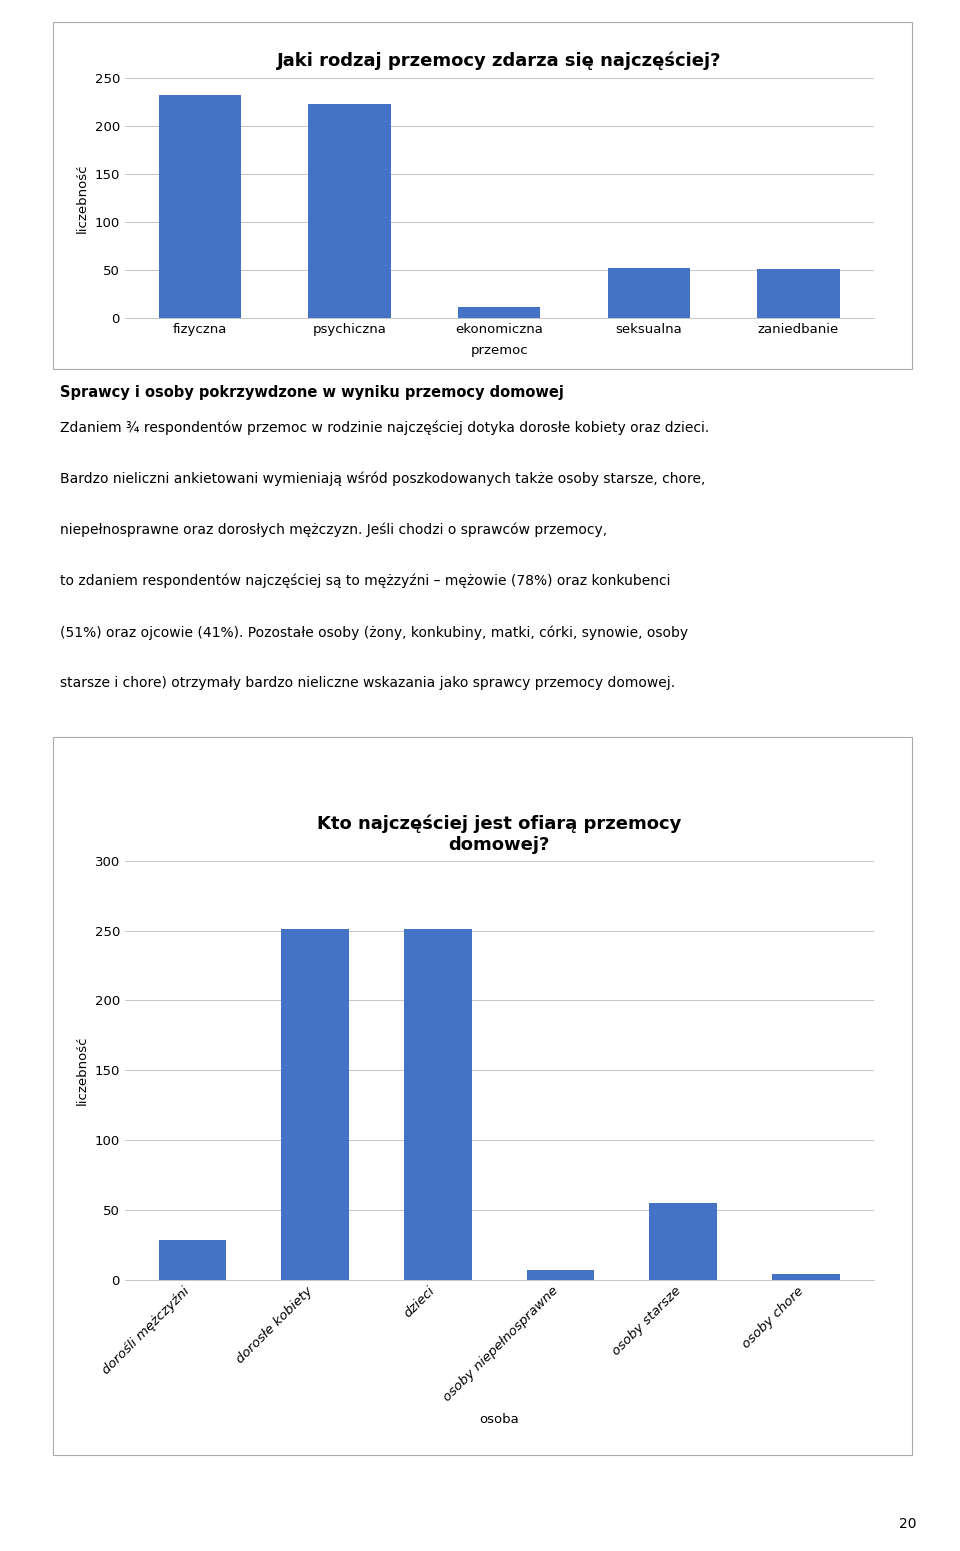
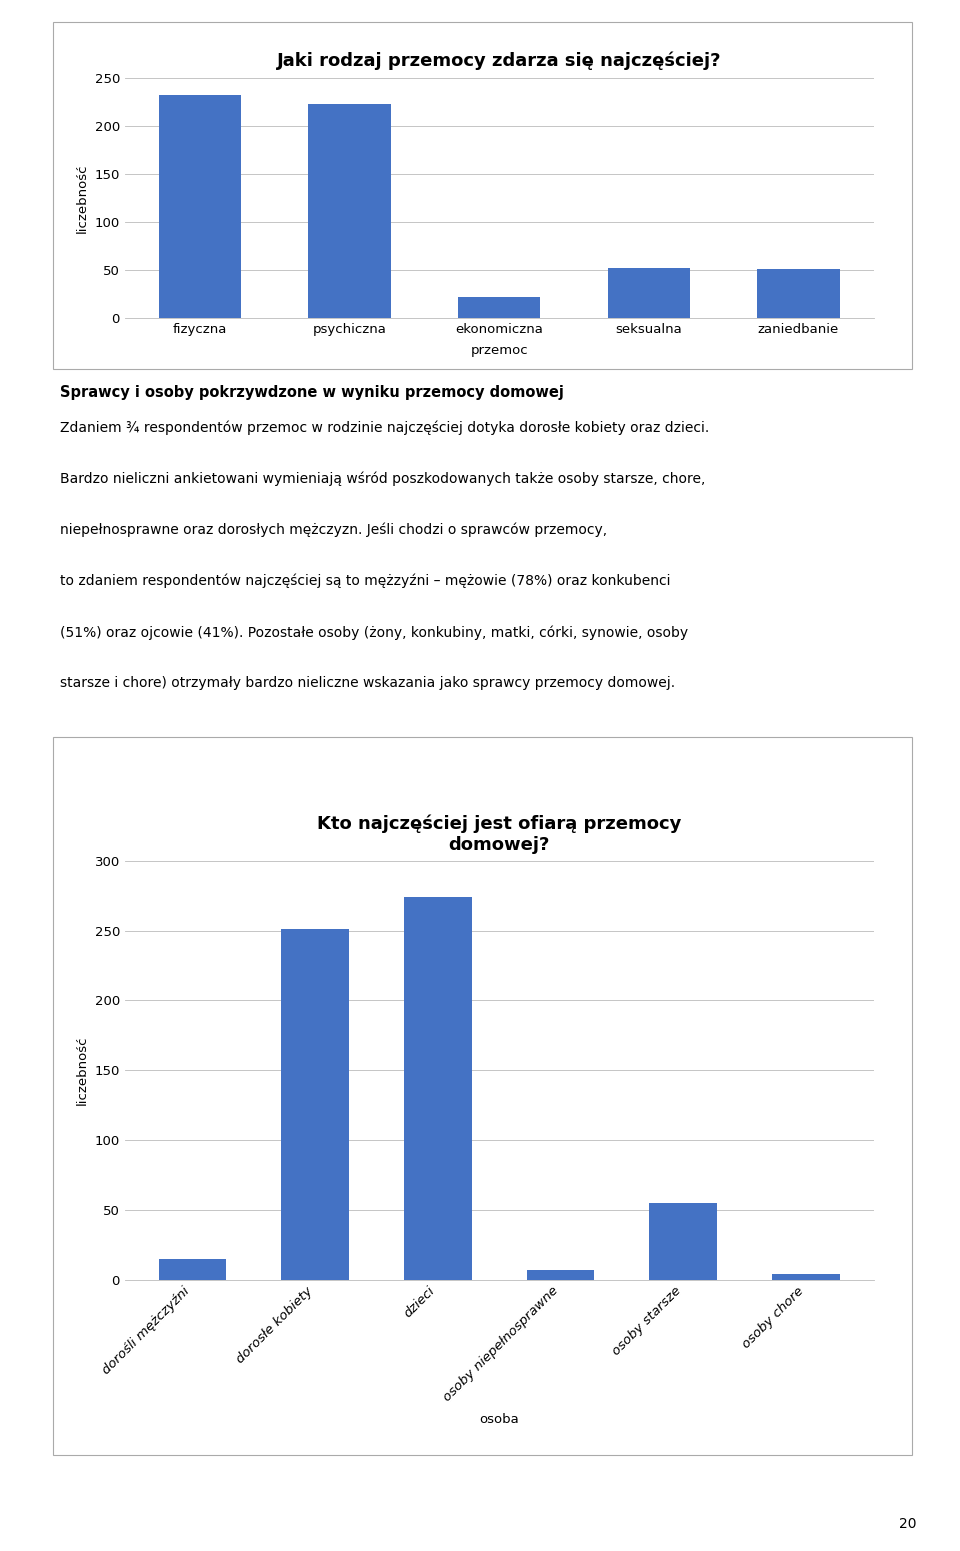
Jaki rodzaj przemocy zdarza się najczęściej?/ekonomiczna: 11 -> 22
Kto najczęściej jest ofiarą przemocy domowej?/dorośli mężczyźni: 28 -> 15
Kto najczęściej jest ofiarą przemocy domowej?/dzieci: 251 -> 274
